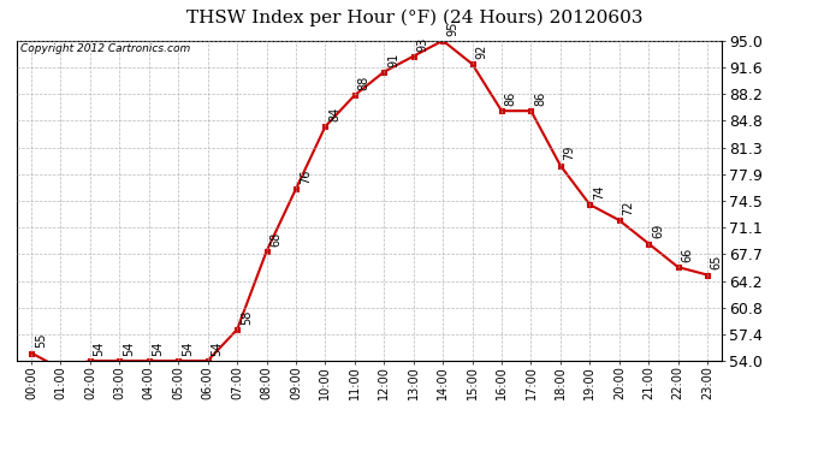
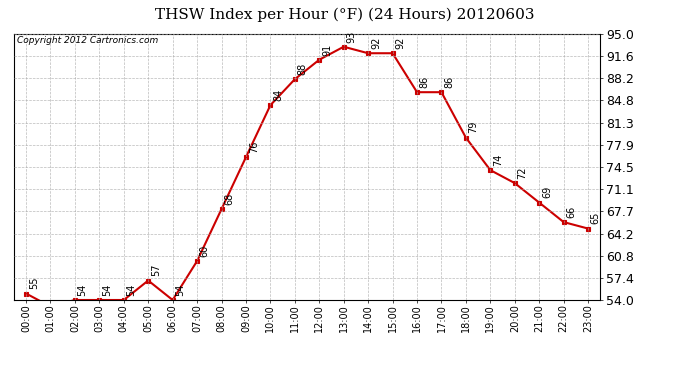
05:00: 54 -> 57
07:00: 58 -> 60
14:00: 95 -> 92
